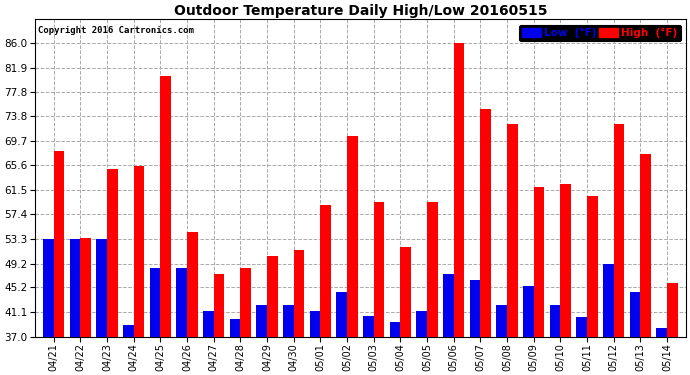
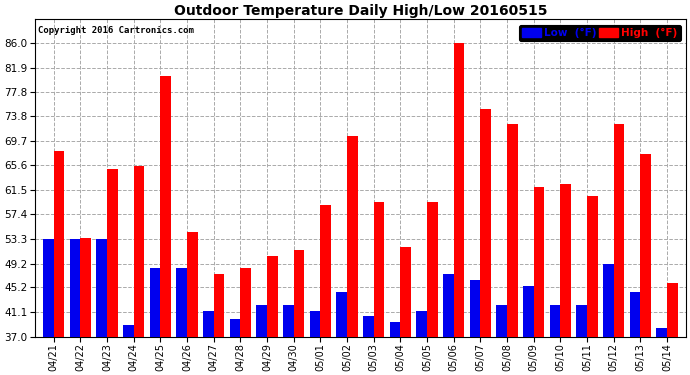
Low (°F)/05/11: 40.2 -> 42.2
